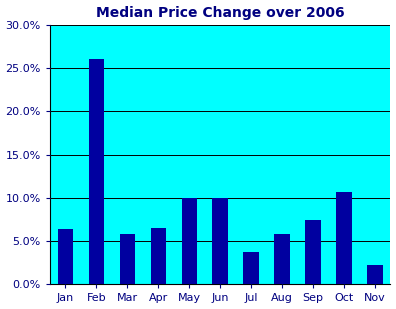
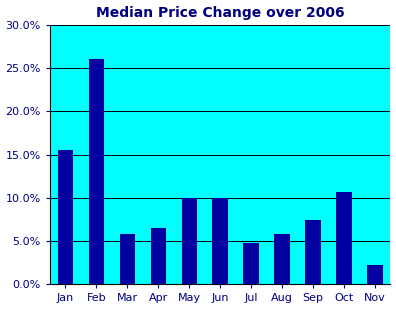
Jan: 6.4% -> 15.5%
Jul: 3.8% -> 4.8%
